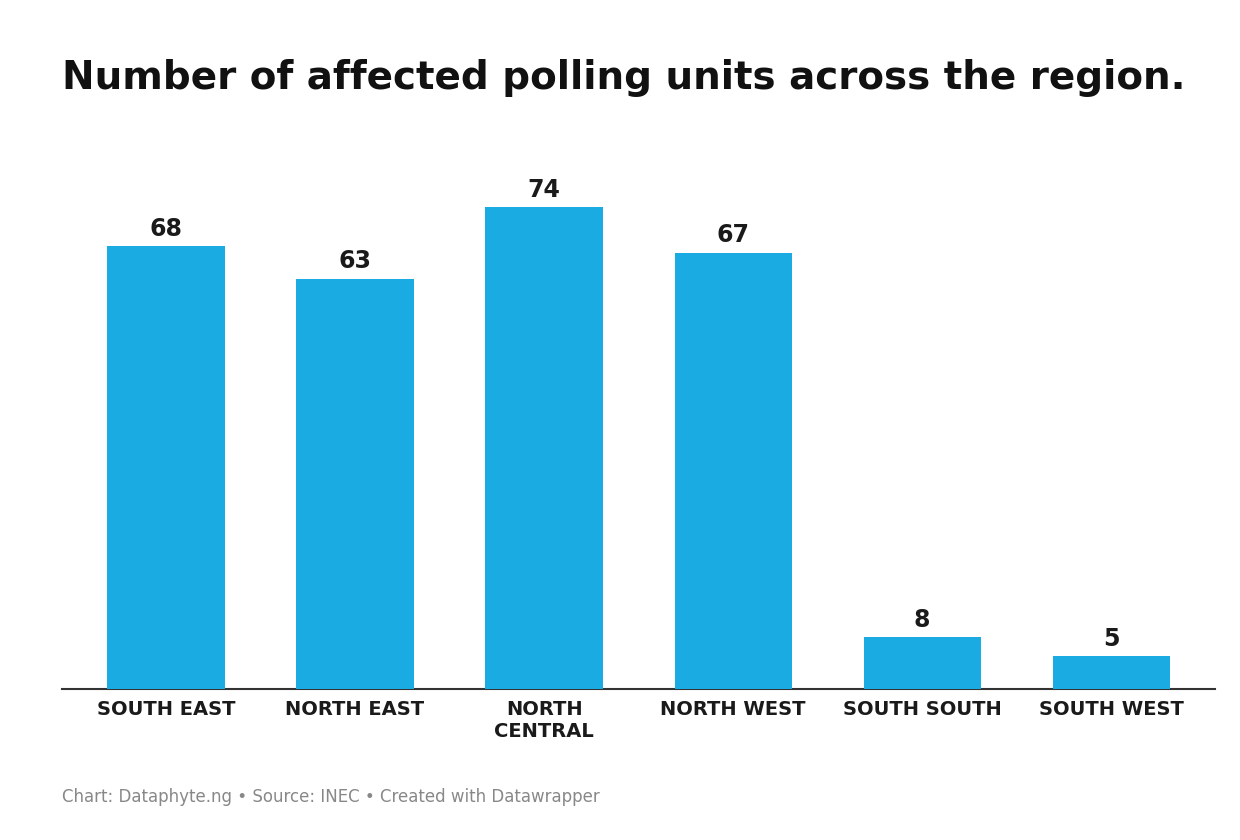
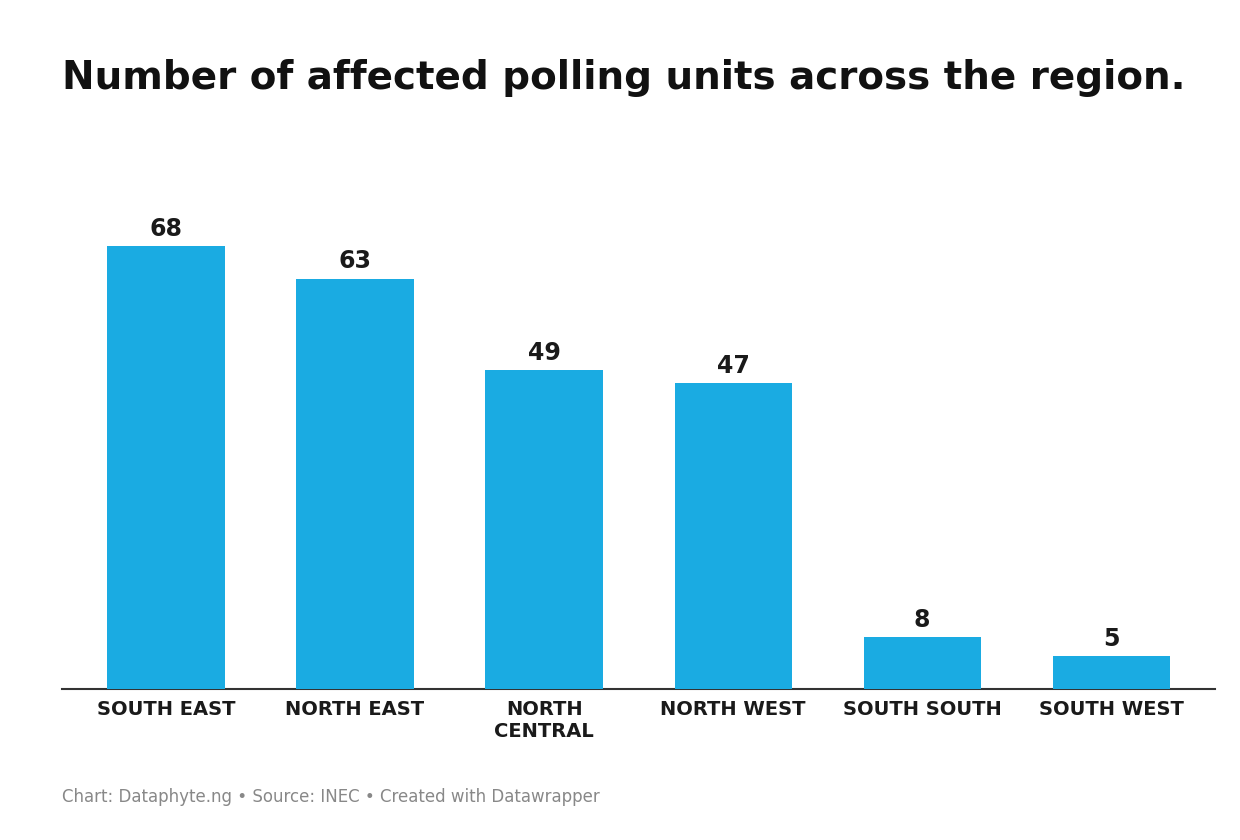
NORTH CENTRAL: 74 -> 49
NORTH WEST: 67 -> 47
